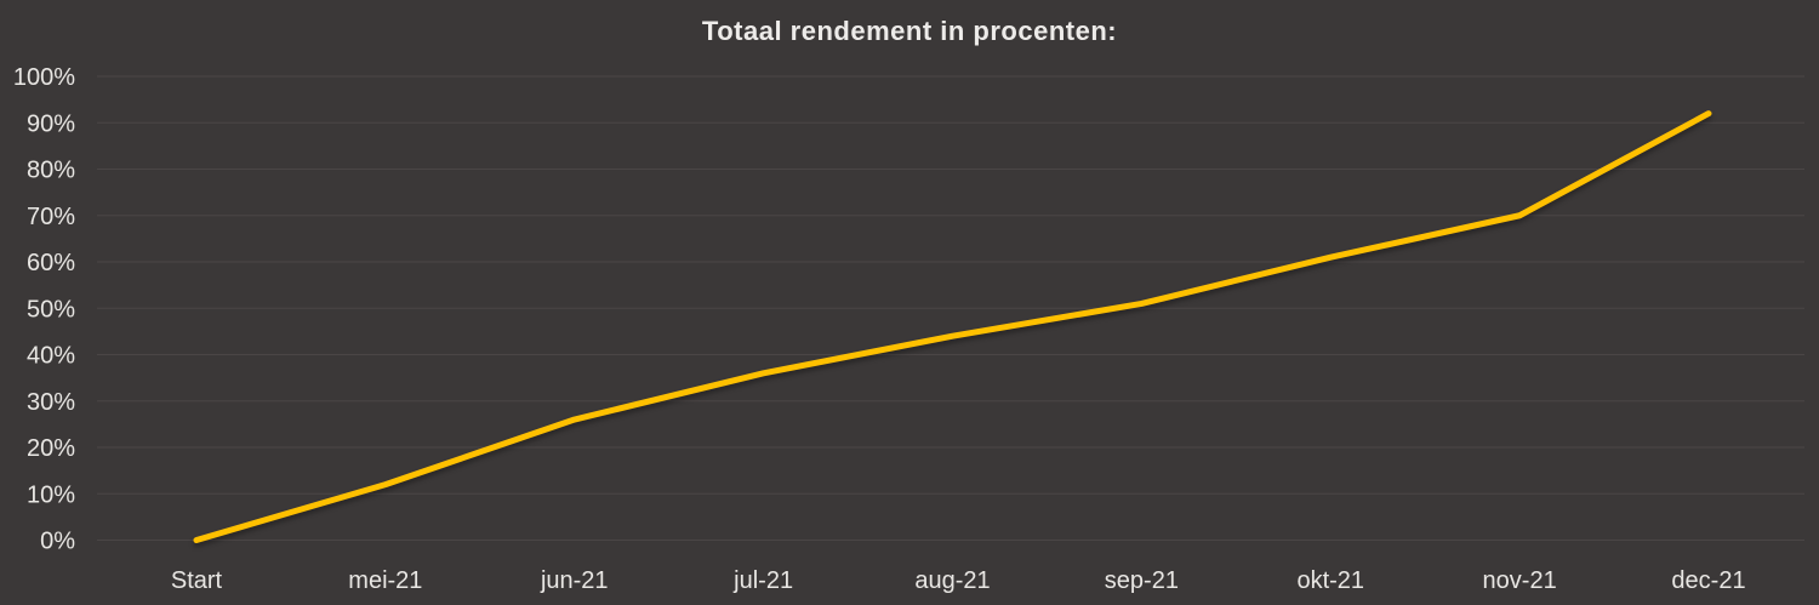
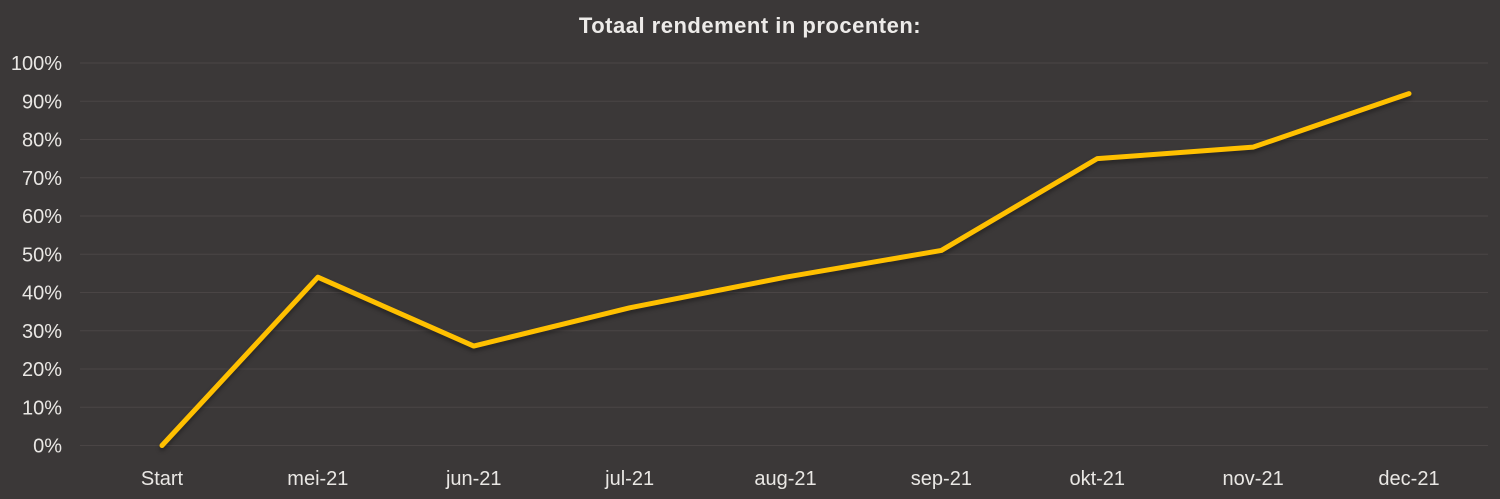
mei-21: 12% -> 44%
okt-21: 61% -> 75%
nov-21: 70% -> 78%
